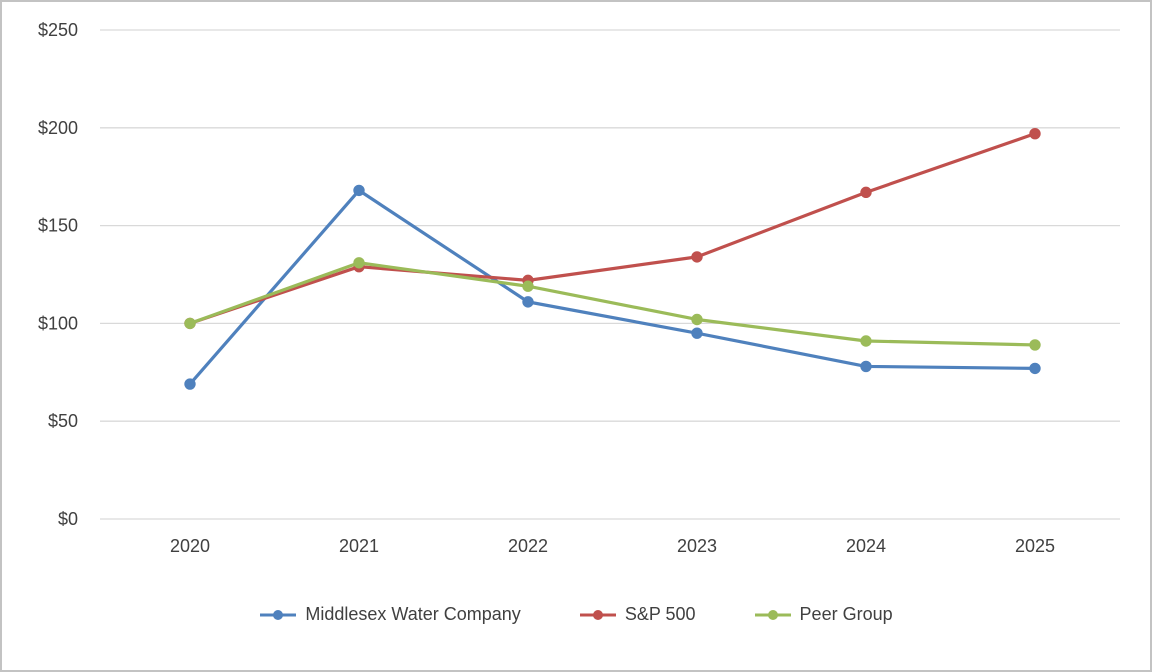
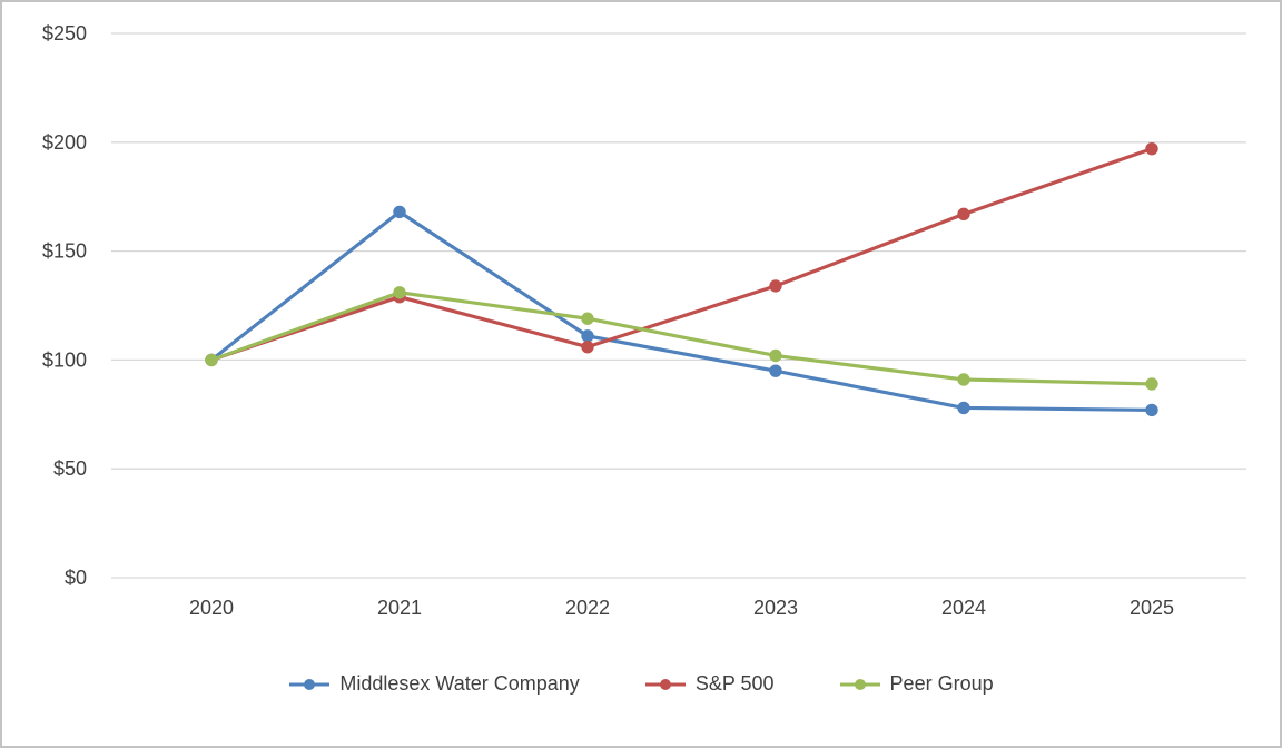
Middlesex Water Company/2020: $69 -> $100
S&P 500/2022: $122 -> $106
